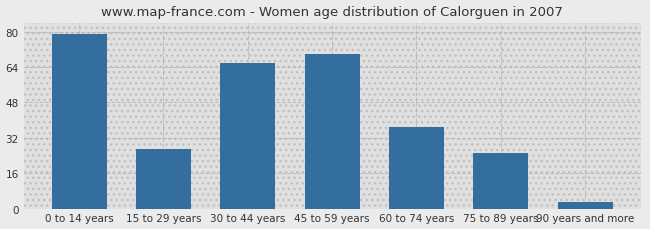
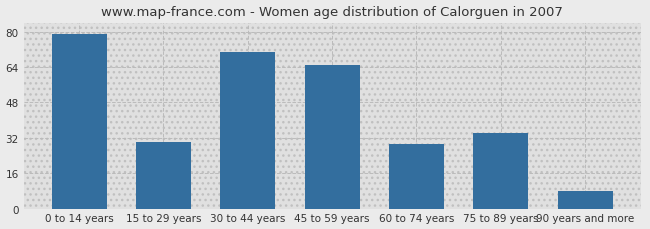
15 to 29 years: 27 -> 30
30 to 44 years: 66 -> 71
45 to 59 years: 70 -> 65
60 to 74 years: 37 -> 29
75 to 89 years: 25 -> 34
90 years and more: 3 -> 8
